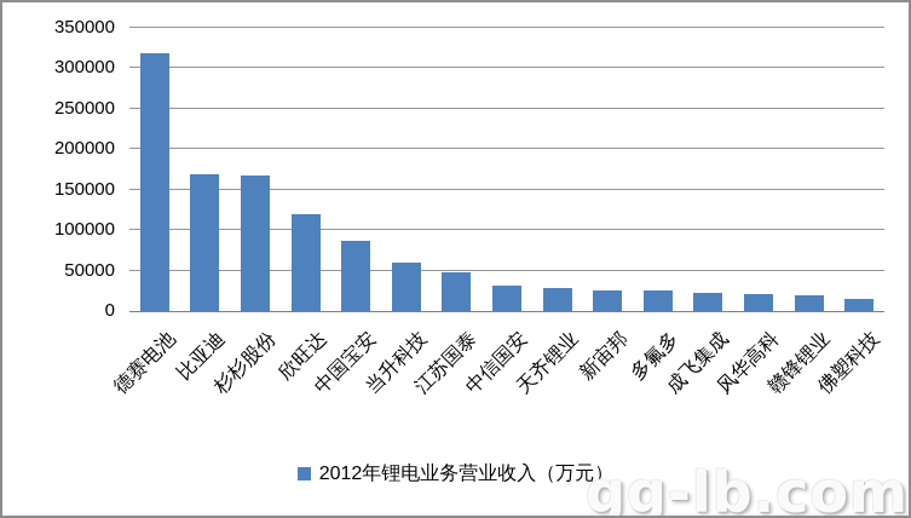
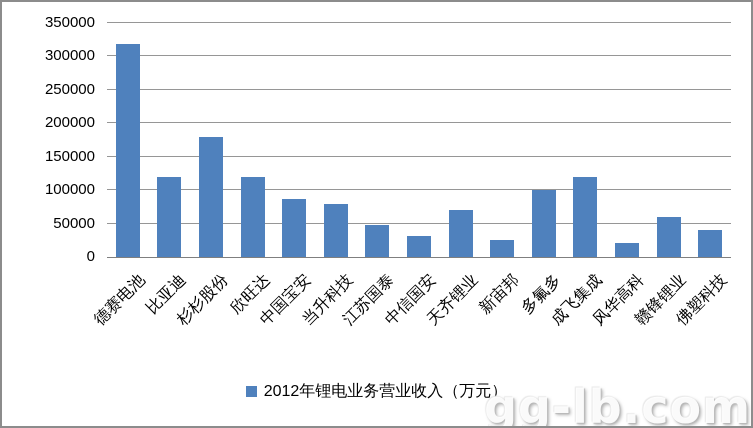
比亚迪: 170000 -> 120000
杉杉股份: 170000 -> 180000
当升科技: 60000 -> 80000
天齐锂业: 30000 -> 70000
多氟多: 20000 -> 100000
成飞集成: 20000 -> 120000
赣锋锂业: 20000 -> 60000
佛塑科技: 20000 -> 40000
